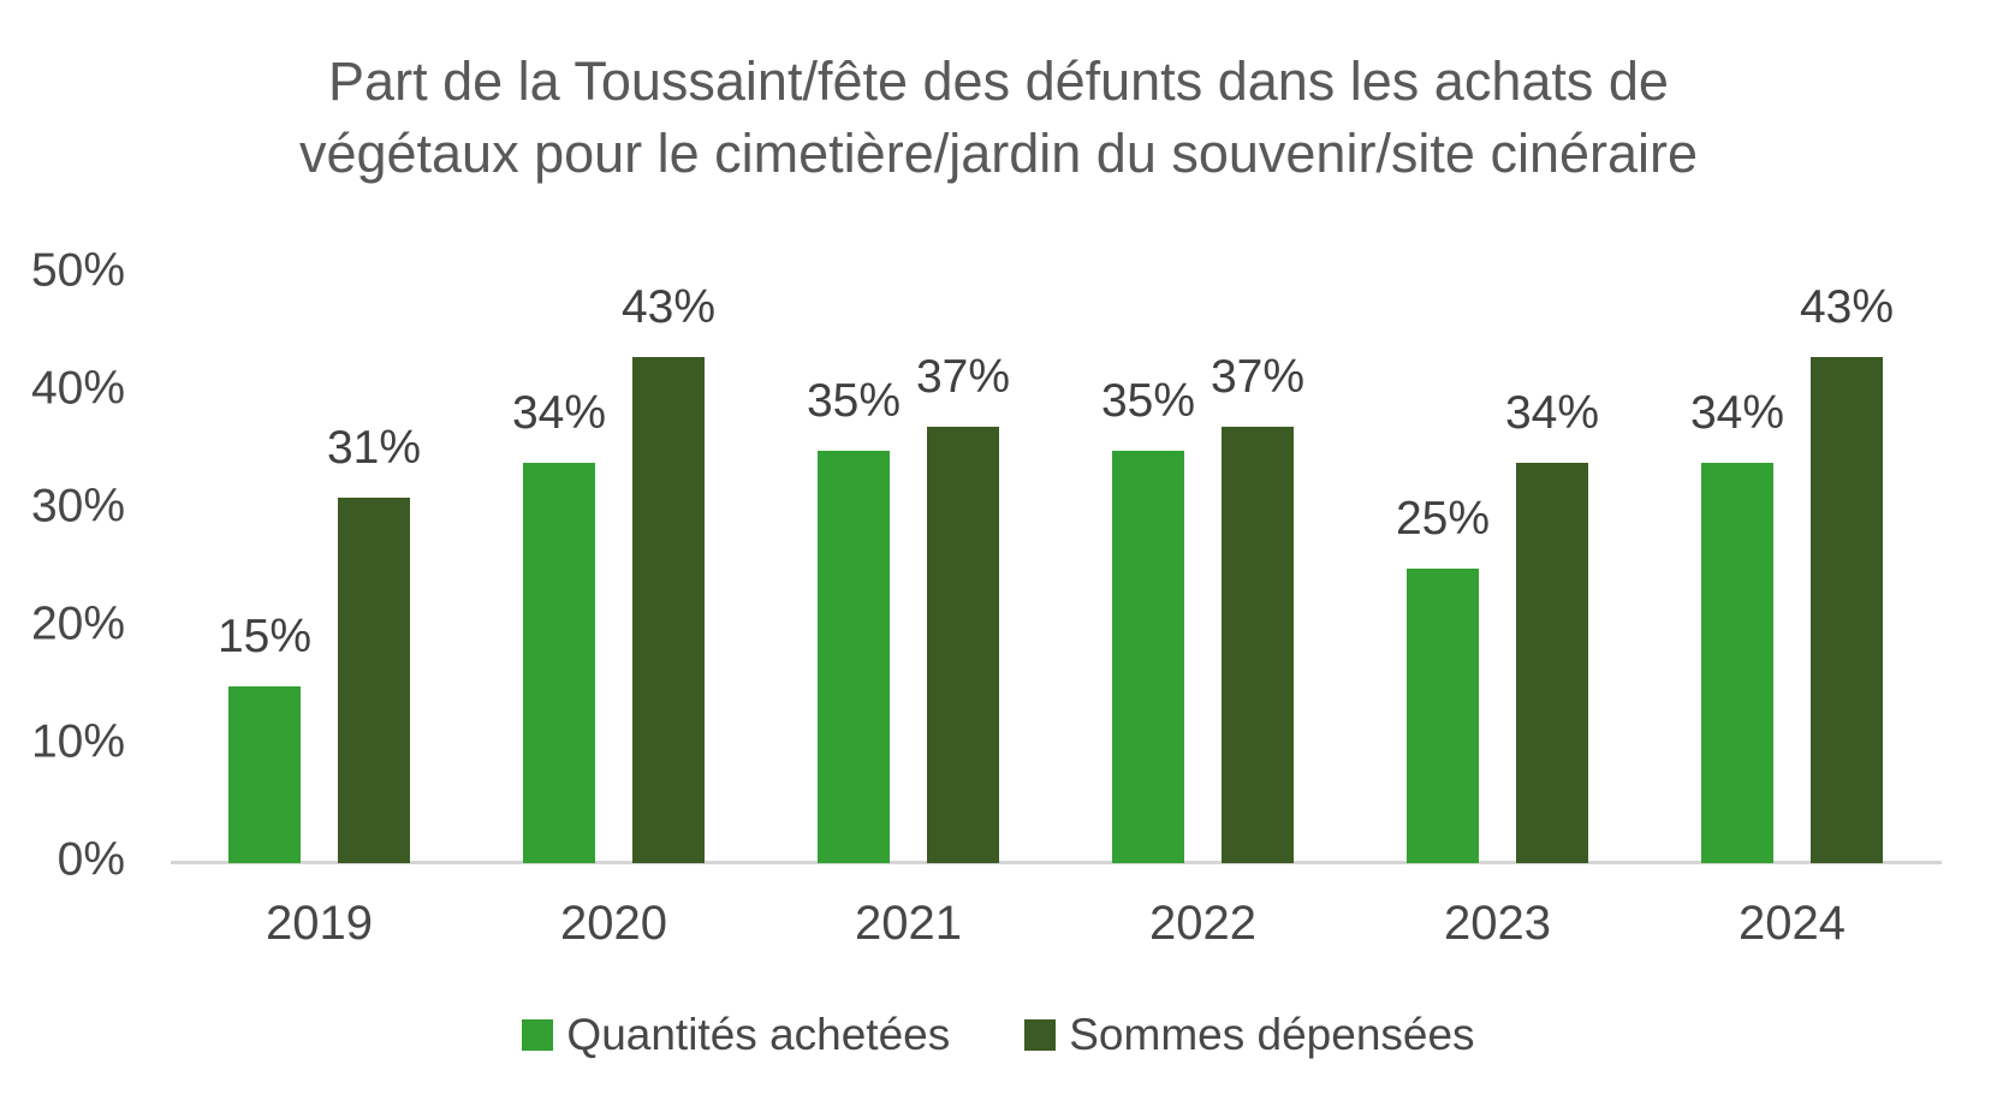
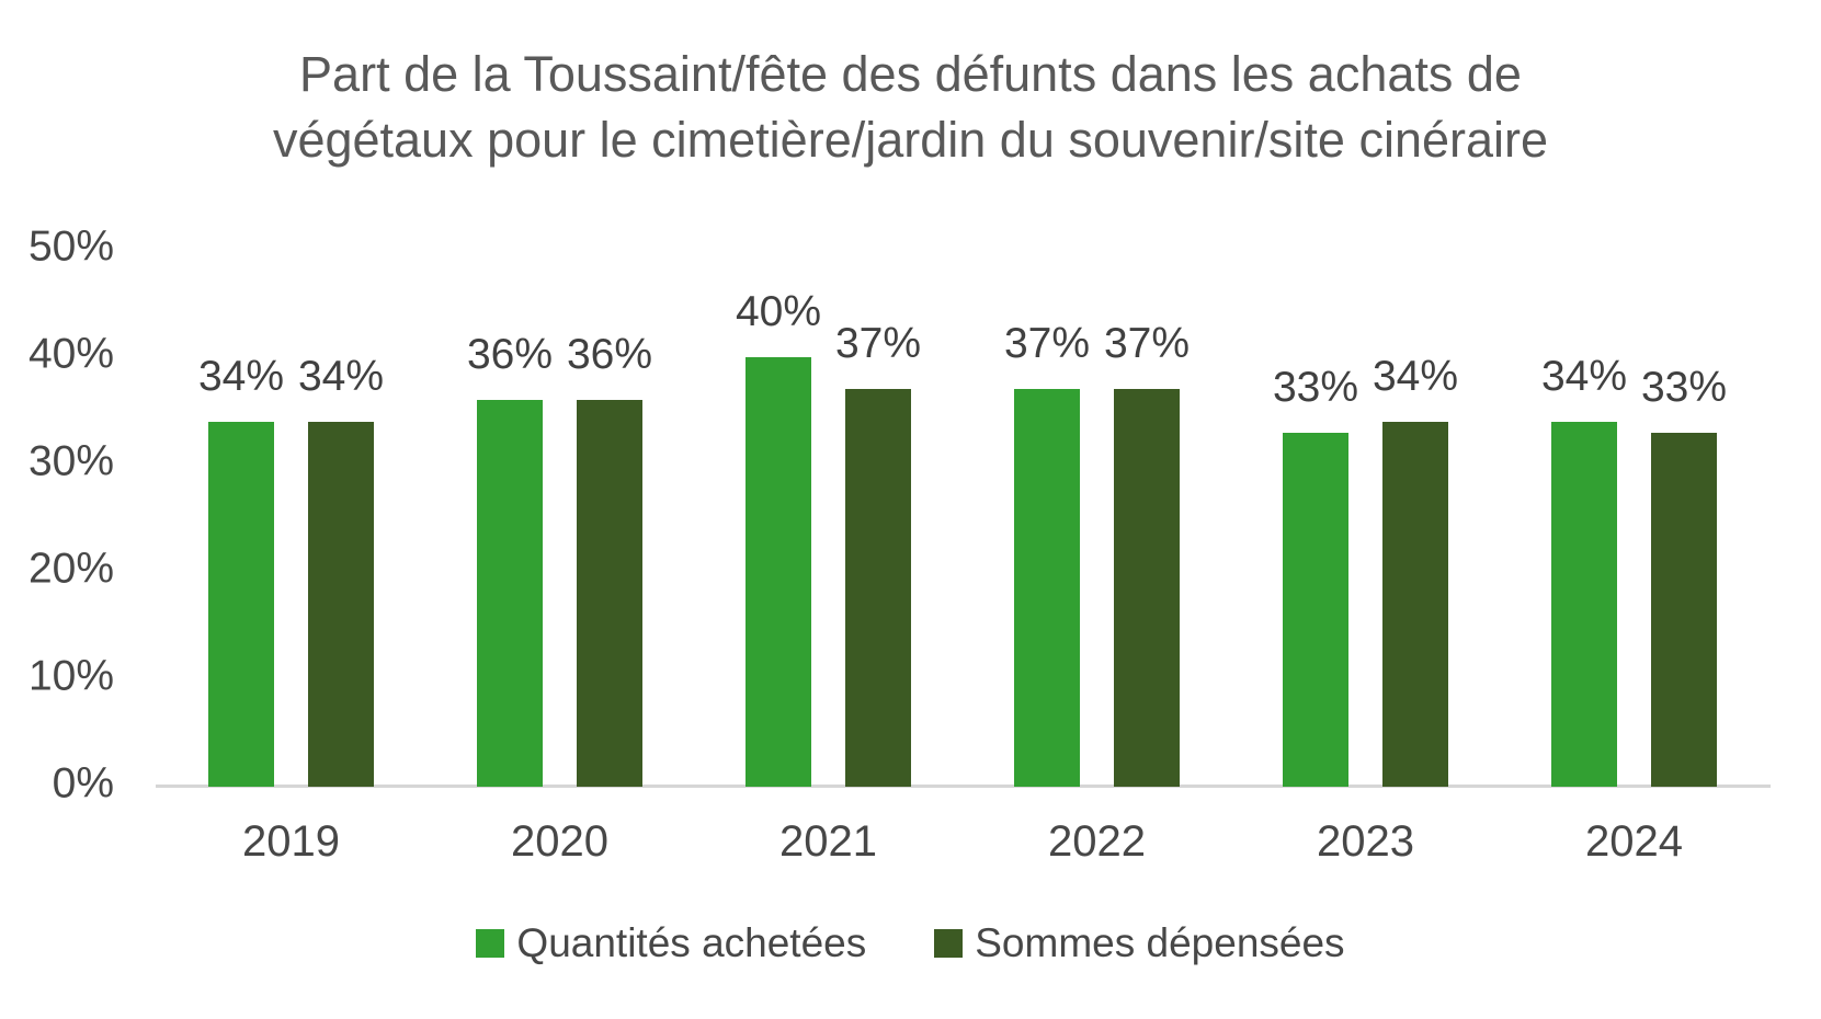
Quantités achetées/2019: 15% -> 34%
Sommes dépensées/2019: 31% -> 34%
Quantités achetées/2020: 34% -> 36%
Sommes dépensées/2020: 43% -> 36%
Quantités achetées/2021: 35% -> 40%
Quantités achetées/2022: 35% -> 37%
Quantités achetées/2023: 25% -> 33%
Sommes dépensées/2024: 43% -> 33%
